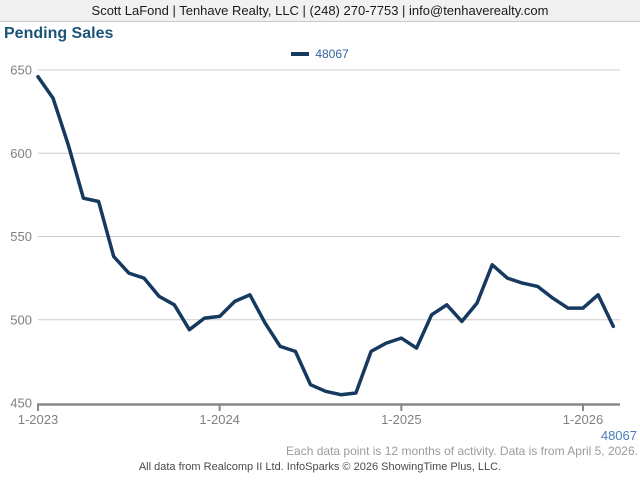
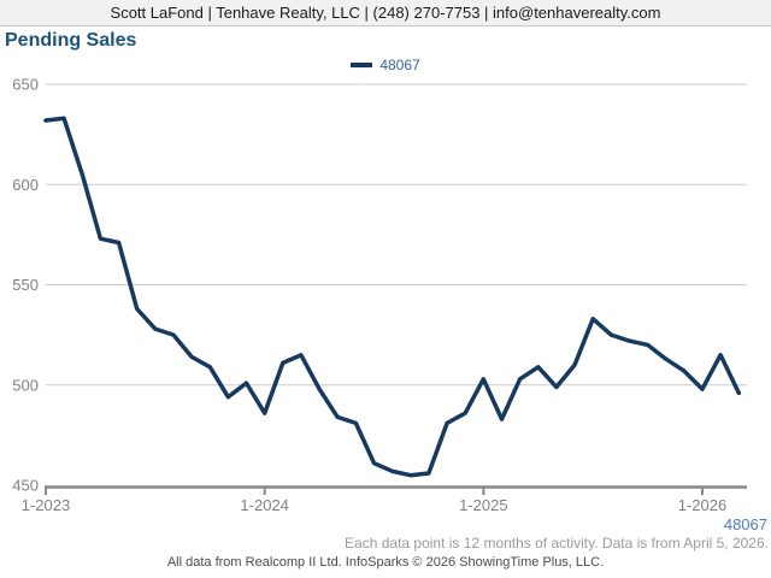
1-2023: 646 -> 632
1-2024: 502 -> 486
1-2025: 489 -> 503
1-2026: 507 -> 498
